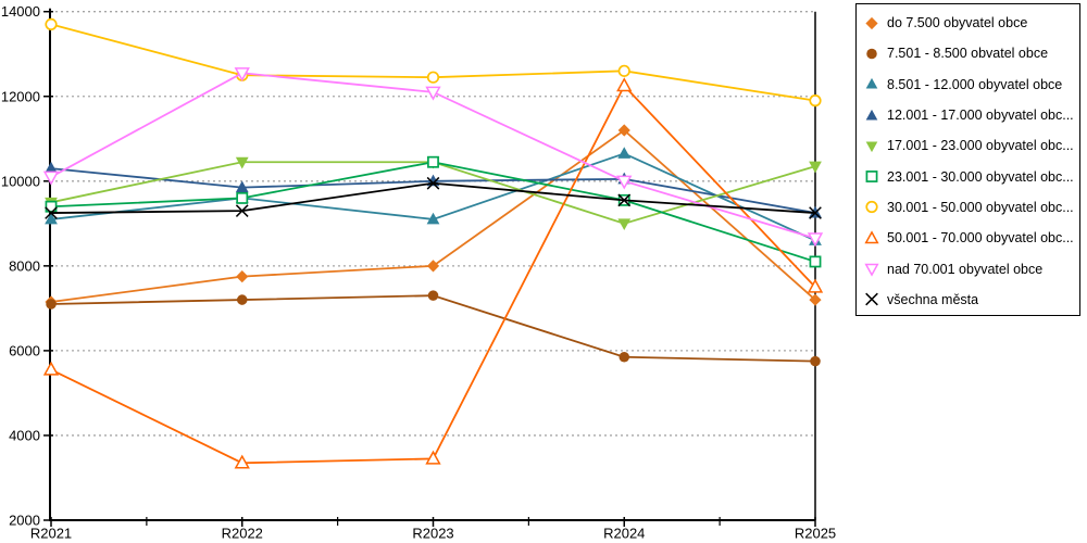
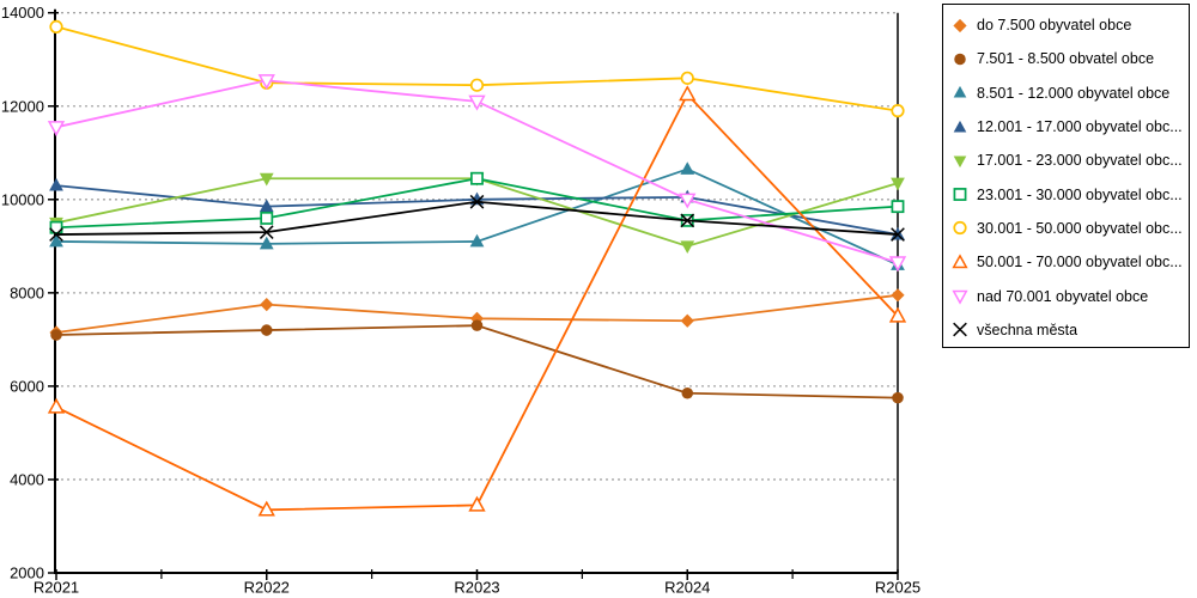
nad 70.001 obyvatel obce/R2021: 10100 -> 11600
8.501 - 12.000 obyvatel obce/R2022: 9600 -> 9000
do 7.500 obyvatel obce/R2023: 8000 -> 7400
do 7.500 obyvatel obce/R2024: 11200 -> 7400
do 7.500 obyvatel obce/R2025: 7200 -> 8000
23.001 - 30.000 obyvatel obc.../R2025: 8100 -> 9800
